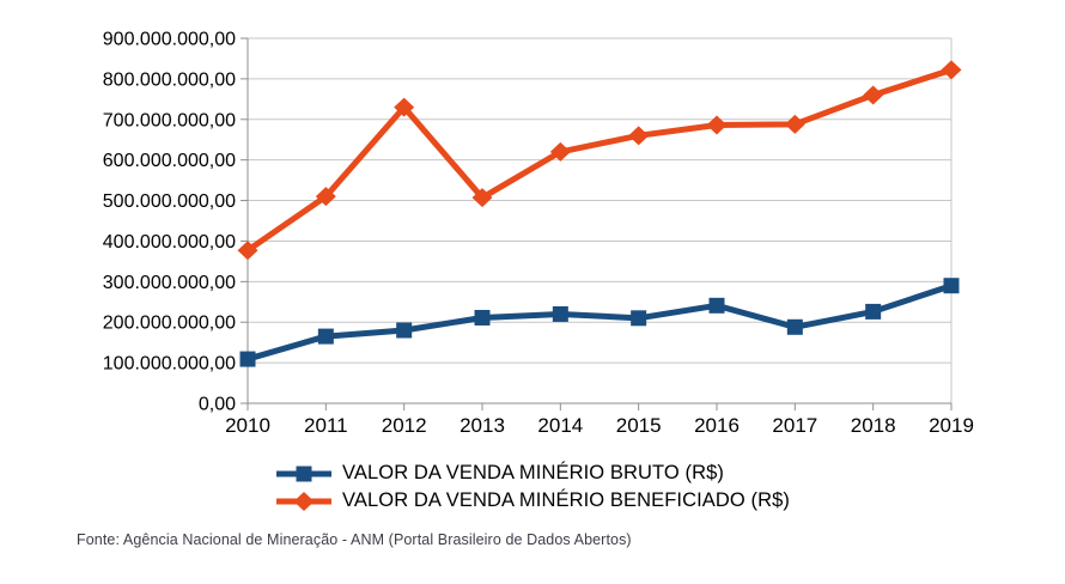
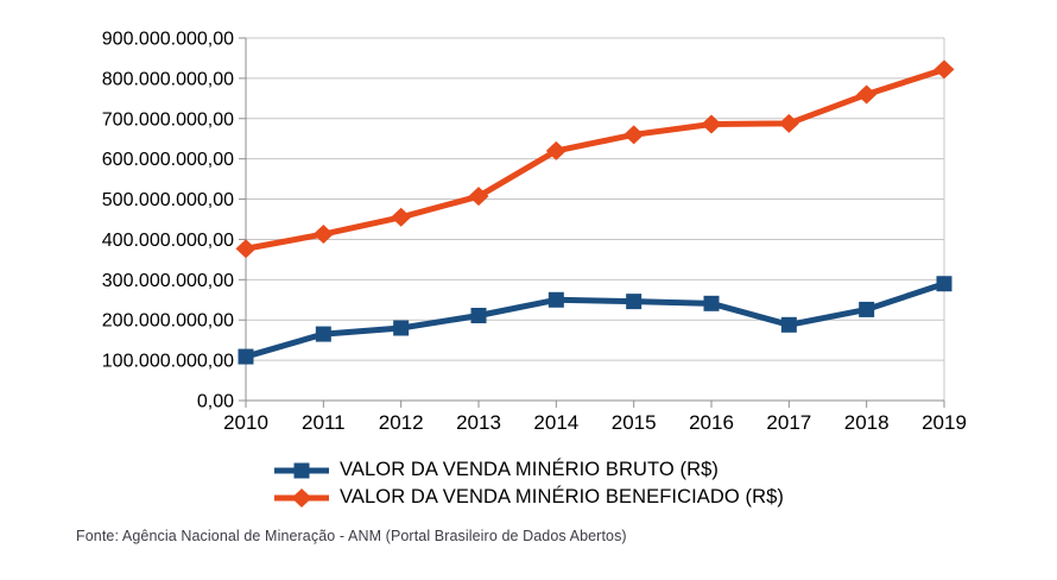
VALOR DA VENDA MINÉRIO BENEFICIADO (R$)/2011: 510000000 -> 410000000
VALOR DA VENDA MINÉRIO BENEFICIADO (R$)/2012: 730000000 -> 460000000
VALOR DA VENDA MINÉRIO BRUTO (R$)/2014: 220000000 -> 250000000
VALOR DA VENDA MINÉRIO BRUTO (R$)/2015: 210000000 -> 250000000
